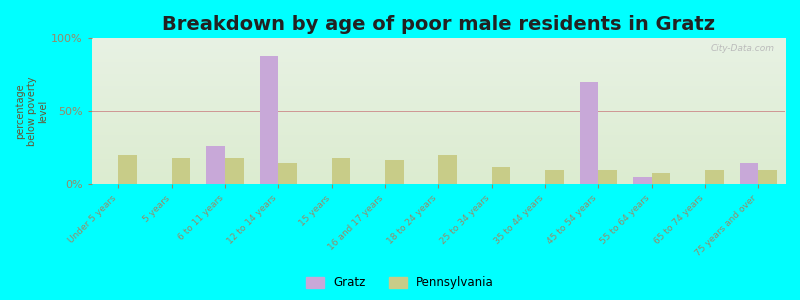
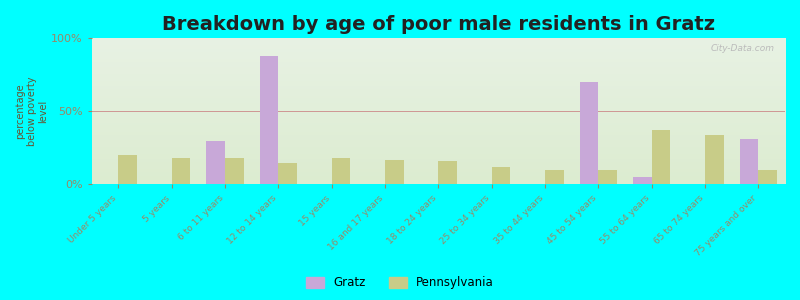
Gratz/6 to 11 years: 26% -> 30%
Pennsylvania/18 to 24 years: 20% -> 16%
Pennsylvania/55 to 64 years: 8% -> 37%
Pennsylvania/65 to 74 years: 10% -> 34%
Gratz/75 years and over: 15% -> 31%
